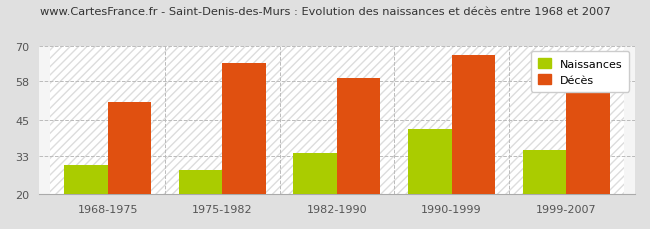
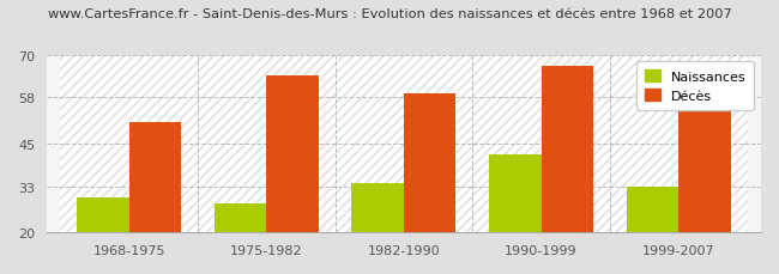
Naissances/1999-2007: 35 -> 33
